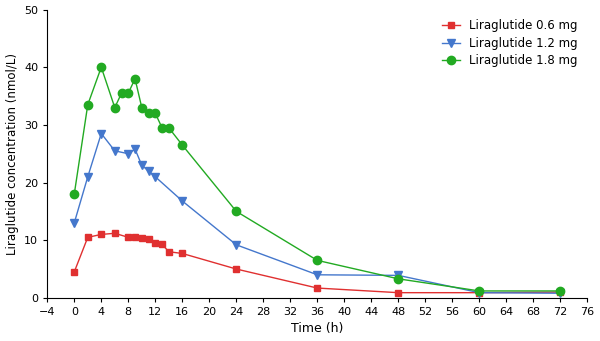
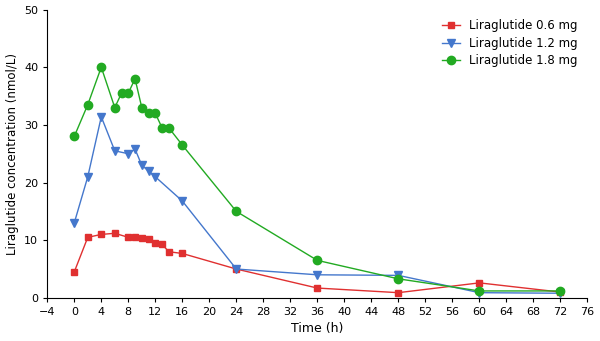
Liraglutide 1.8 mg/0: 18.0 -> 28.0
Liraglutide 1.2 mg/4: 28.5 -> 31.4
Liraglutide 1.2 mg/24: 9.2 -> 5.0
Liraglutide 0.6 mg/60: 0.9 -> 2.6
